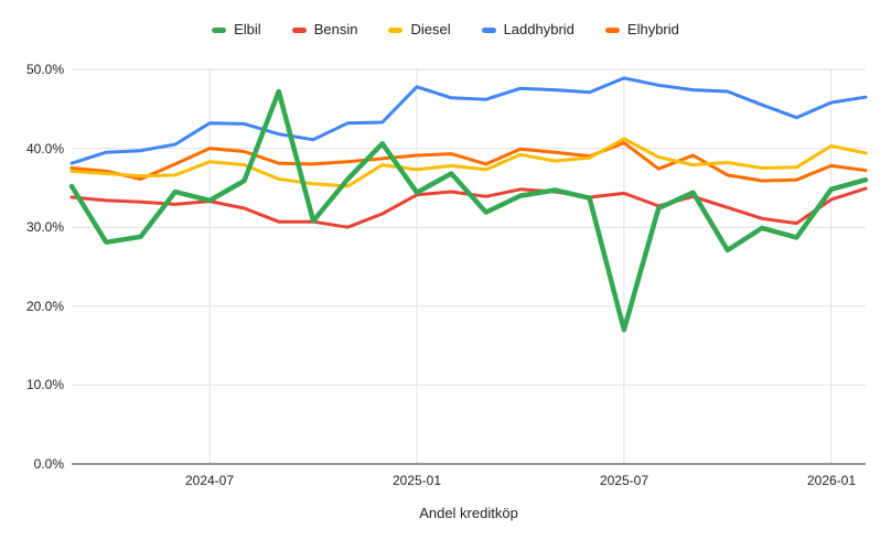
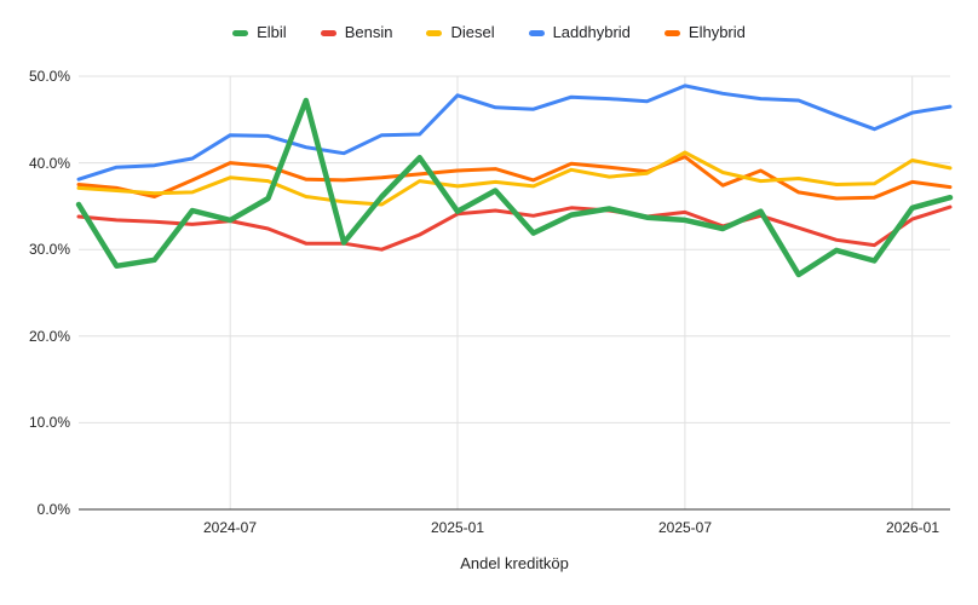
Elbil/2025-07: 17% -> 33%
